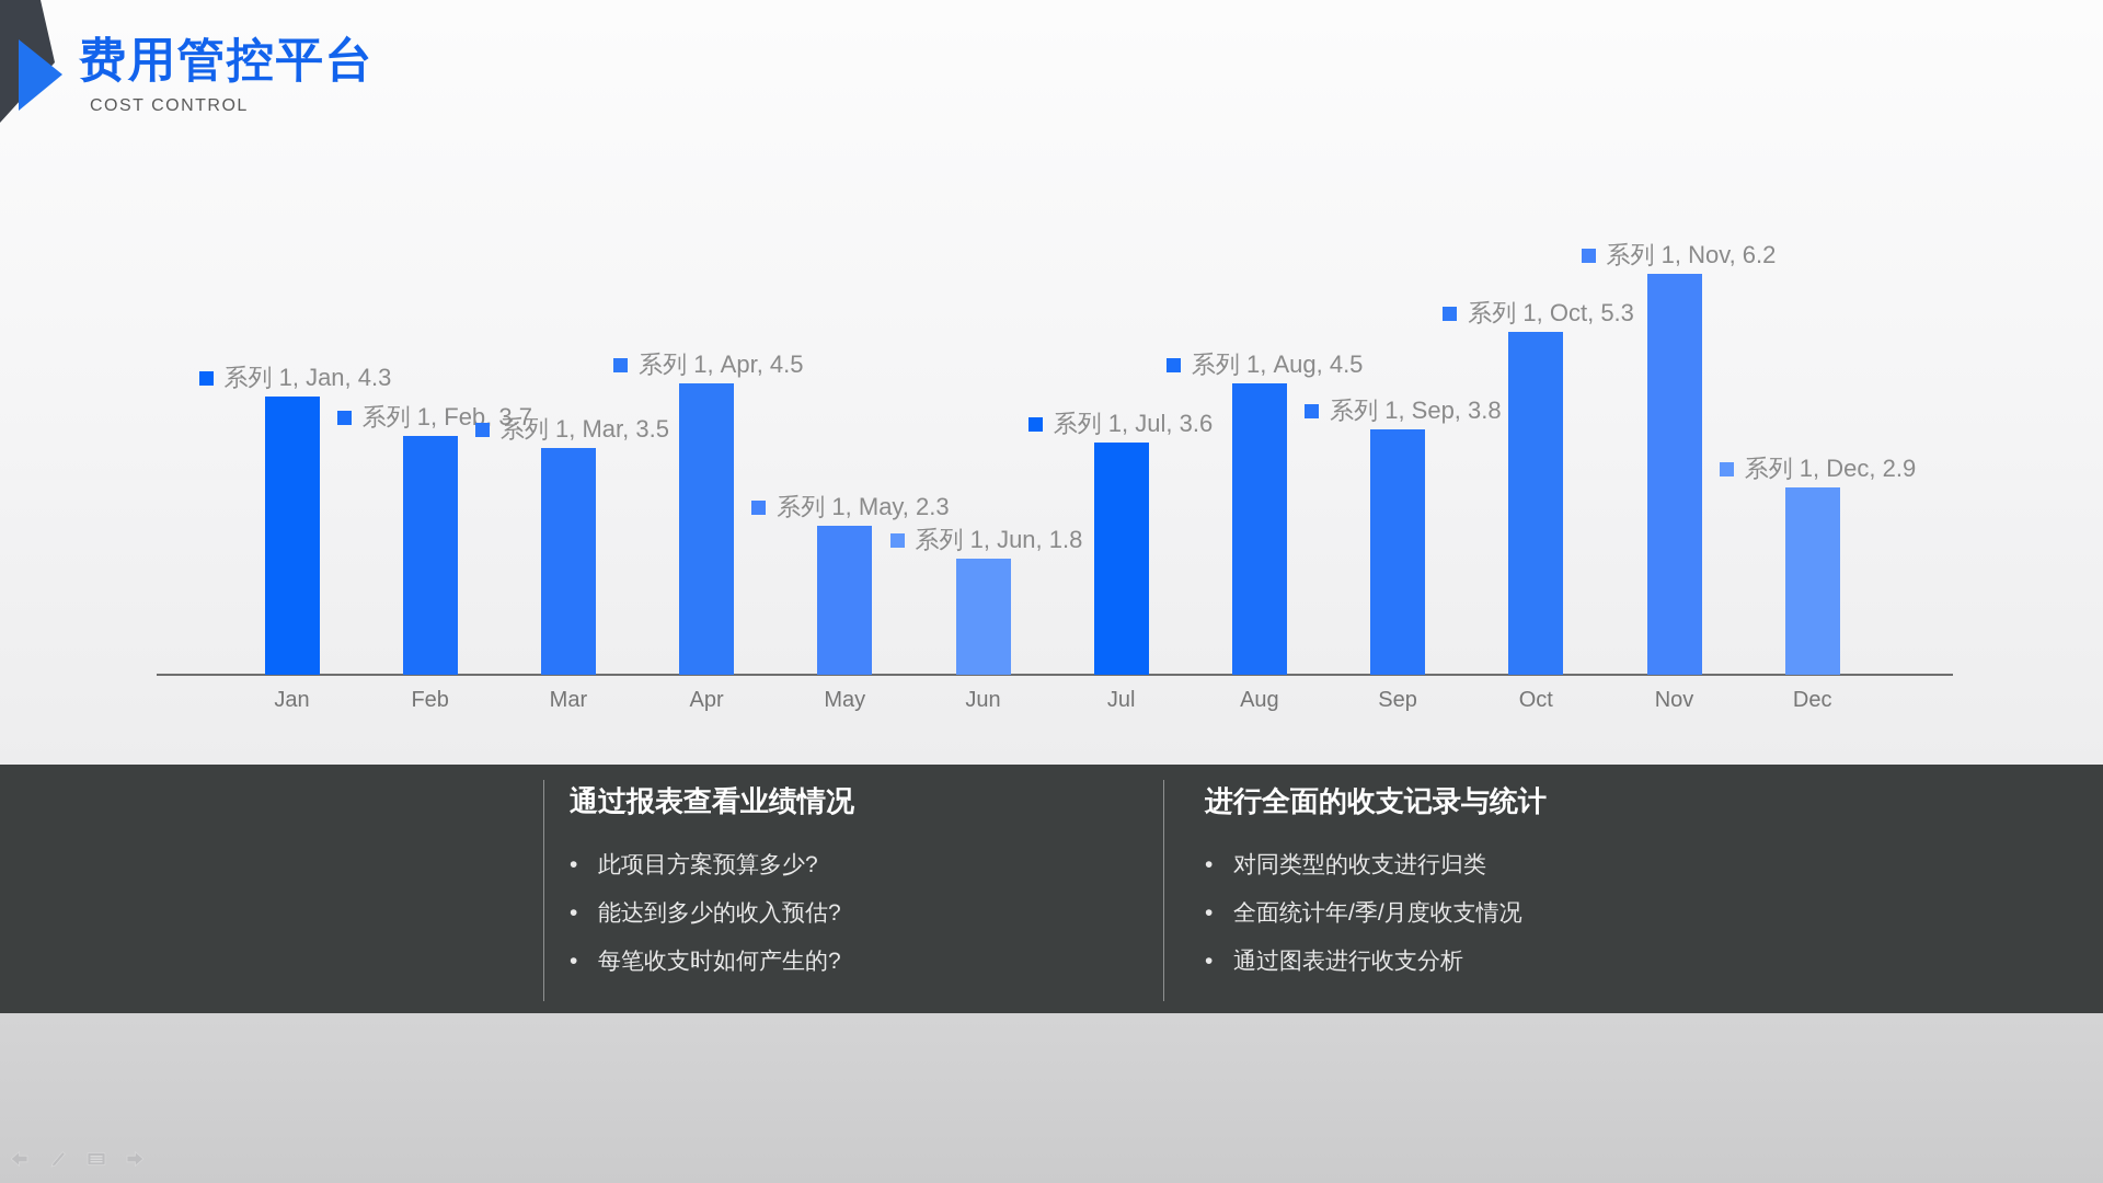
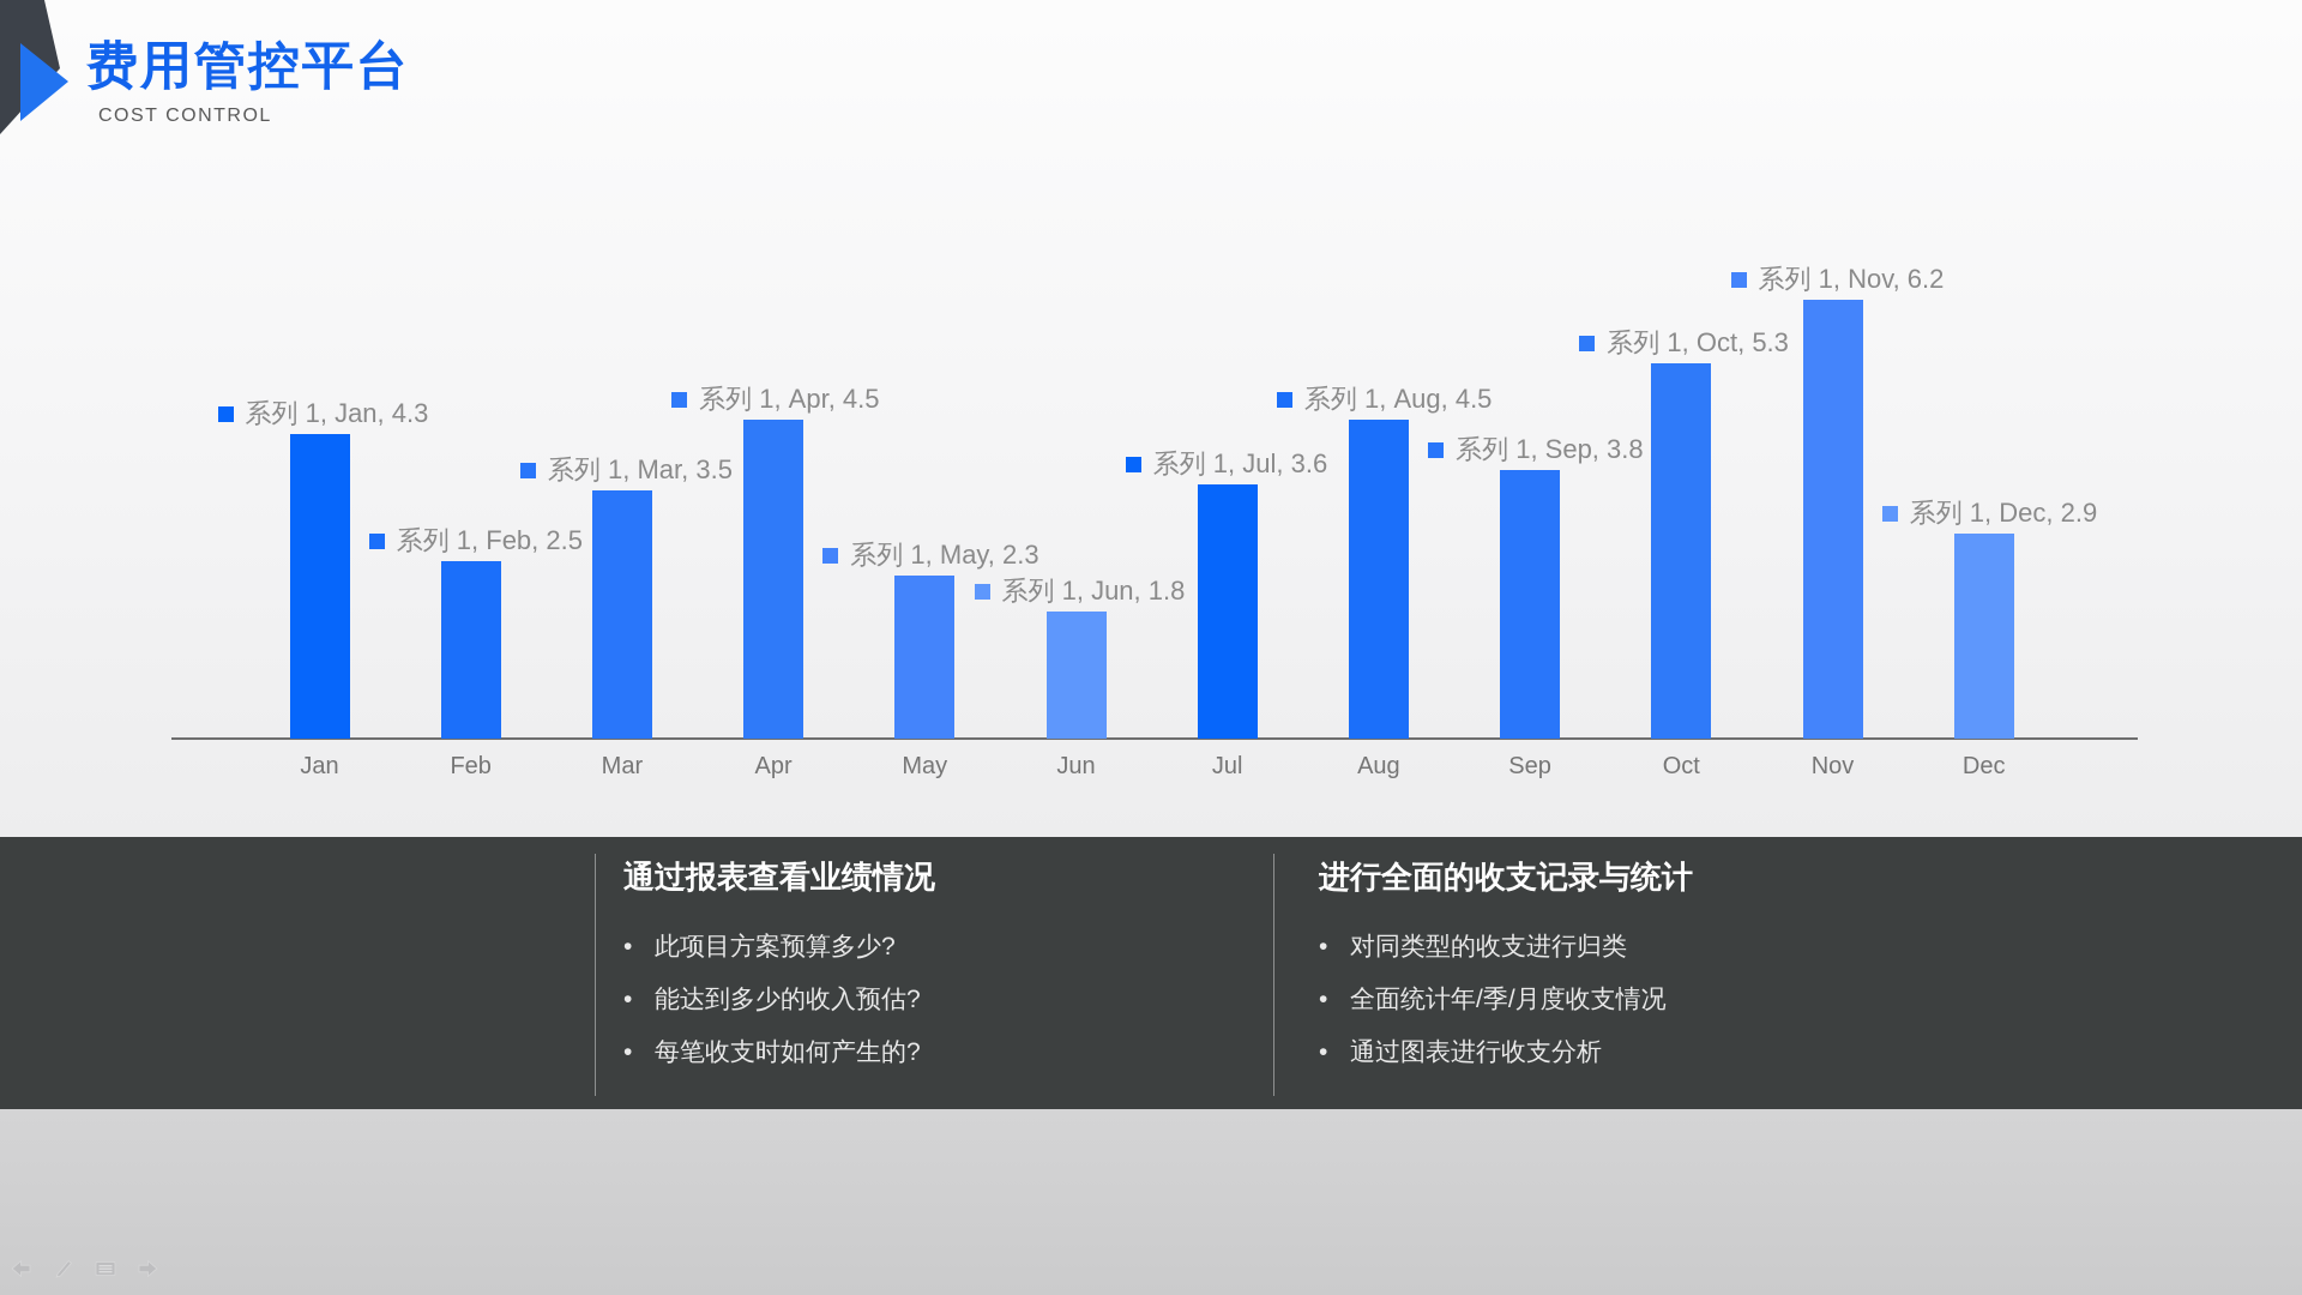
Feb: 3.7 -> 2.5
